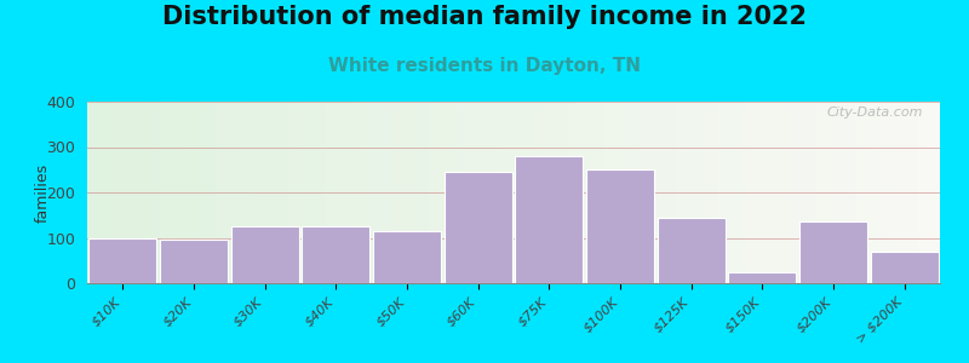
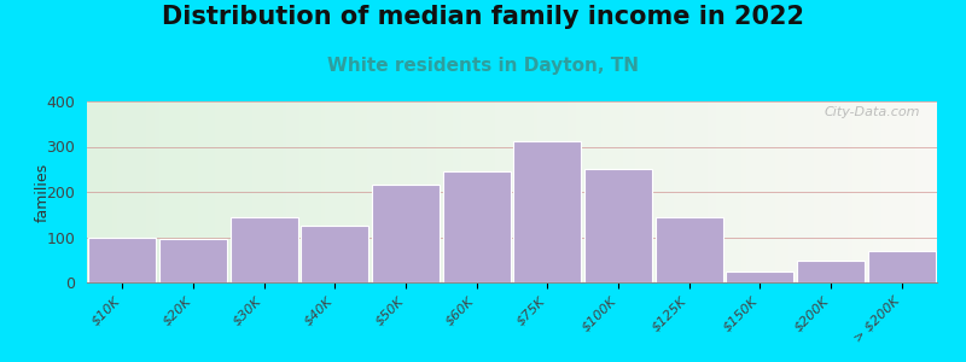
$30K: 125 -> 143
$50K: 115 -> 215
$75K: 280 -> 312
$200K: 135 -> 48
